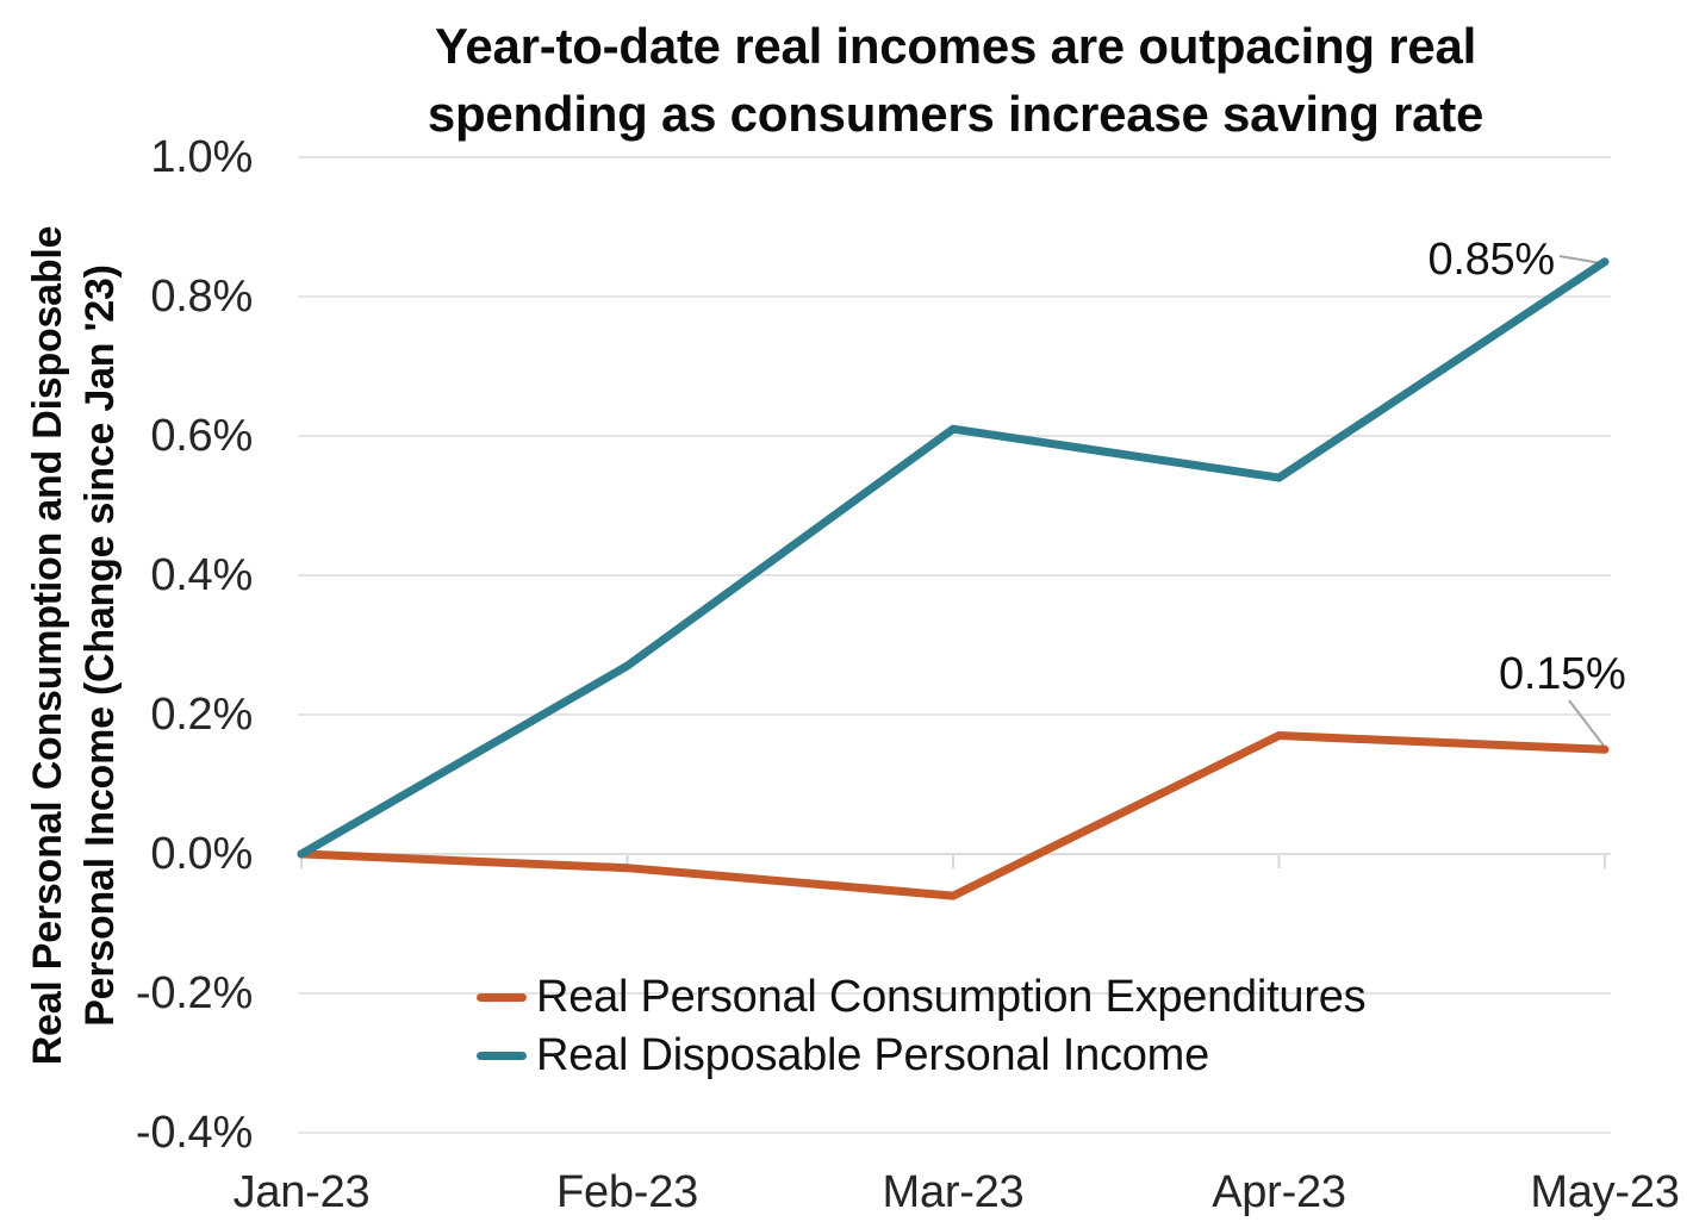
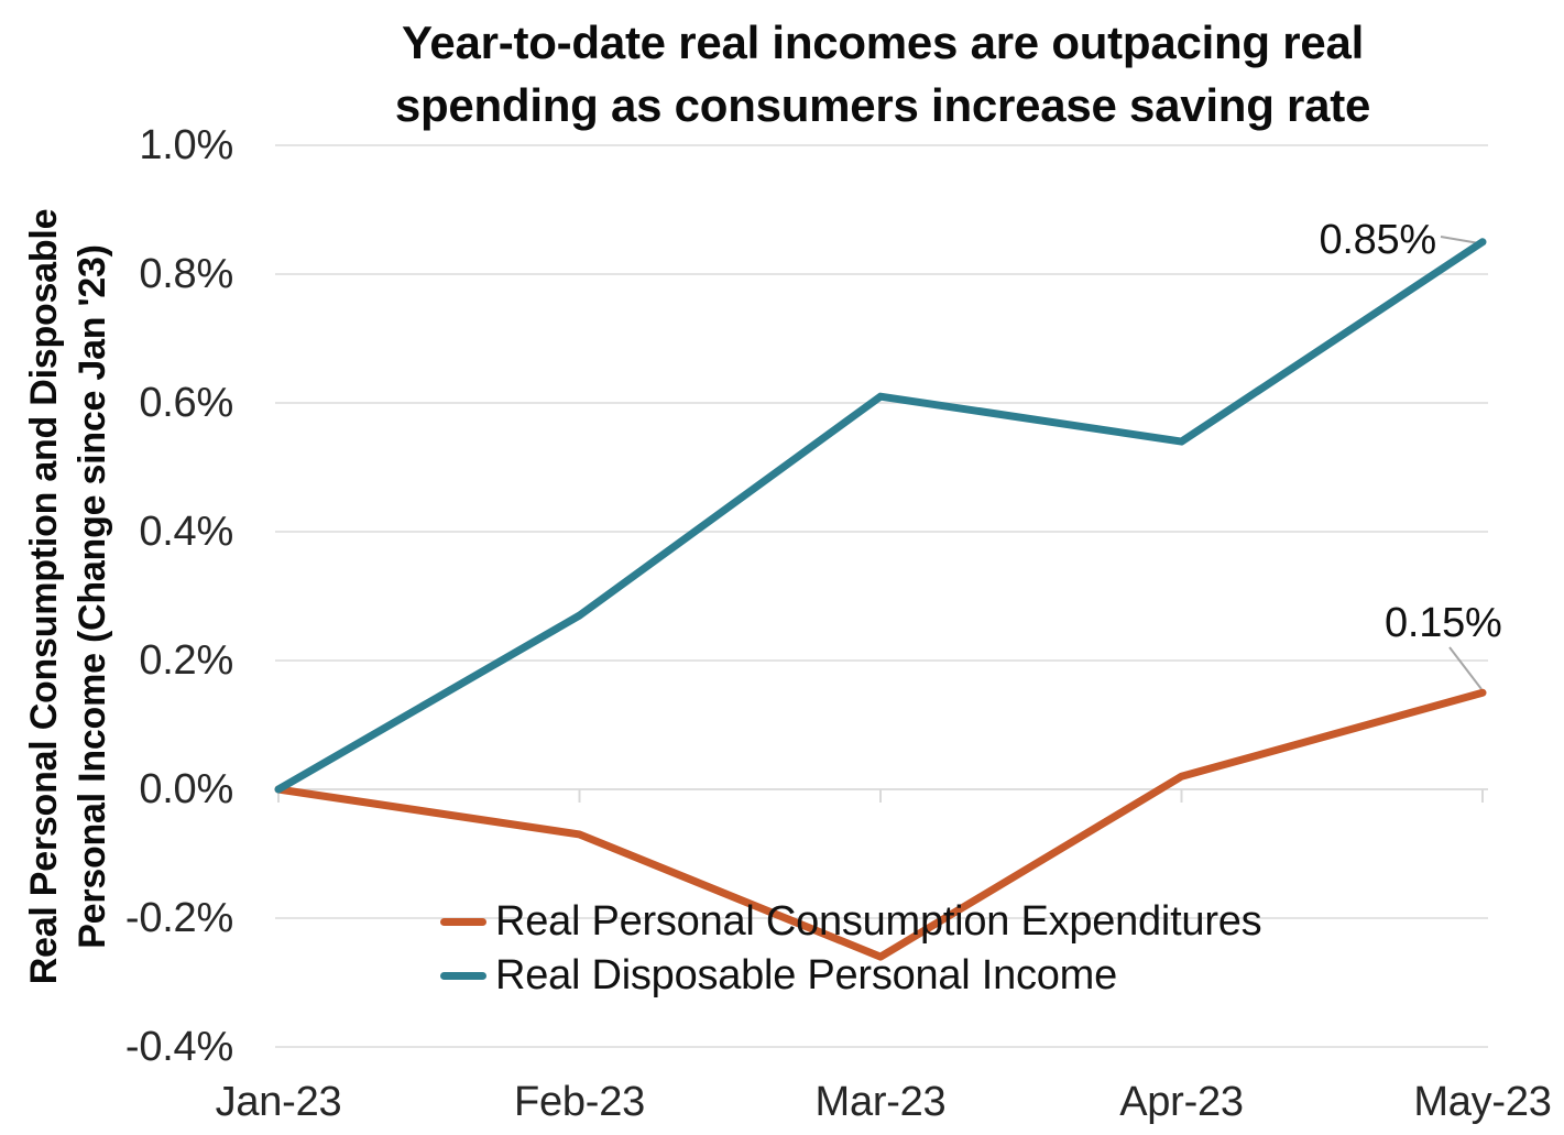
Real Personal Consumption Expenditures/Feb-23: -0.02% -> -0.07%
Real Personal Consumption Expenditures/Mar-23: -0.06% -> -0.26%
Real Personal Consumption Expenditures/Apr-23: 0.17% -> 0.02%
